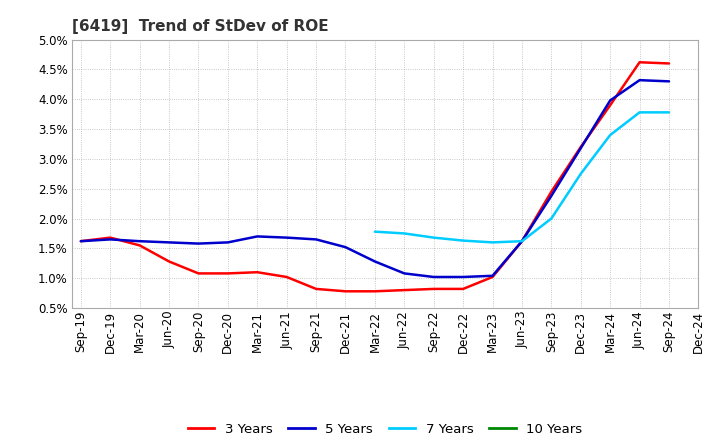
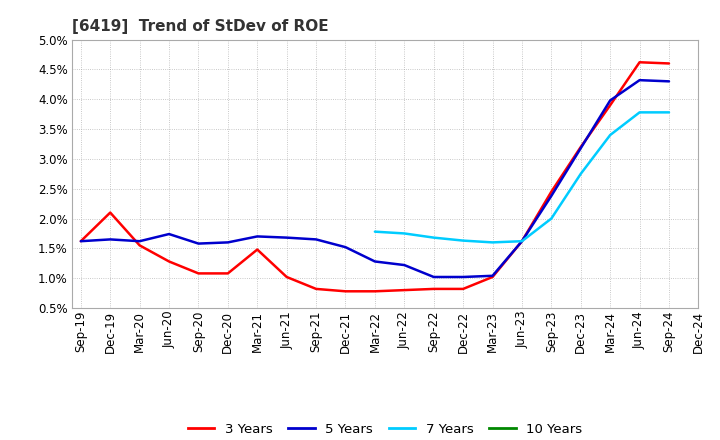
3 Years/Dec-19: 1.68% -> 2.10%
5 Years/Jun-20: 1.60% -> 1.74%
3 Years/Mar-21: 1.10% -> 1.48%
5 Years/Jun-22: 1.08% -> 1.22%
